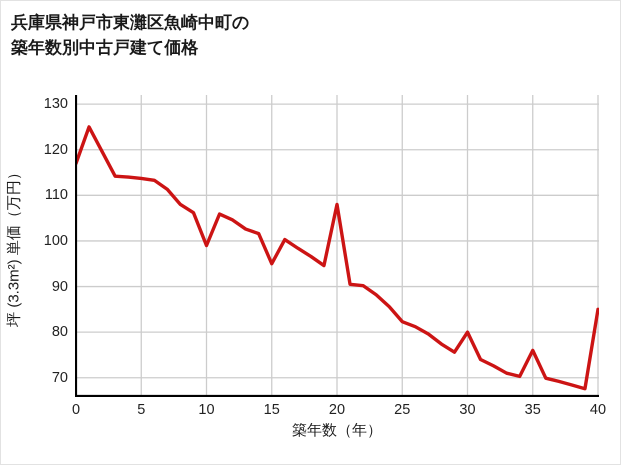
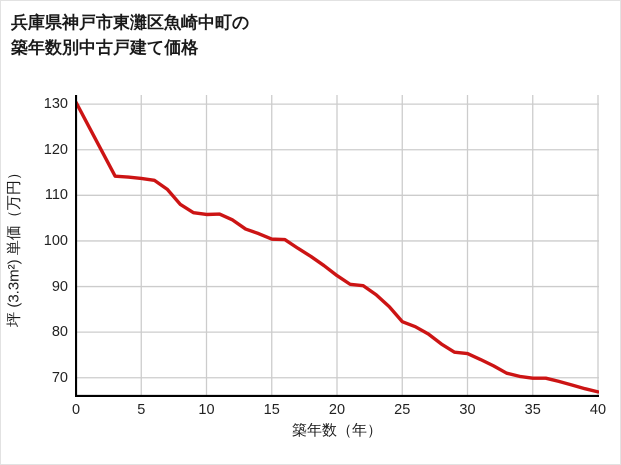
0: 117 -> 130
10: 99 -> 106
15: 95 -> 100
20: 108 -> 92
30: 80 -> 75
35: 76 -> 70
40: 85 -> 67
